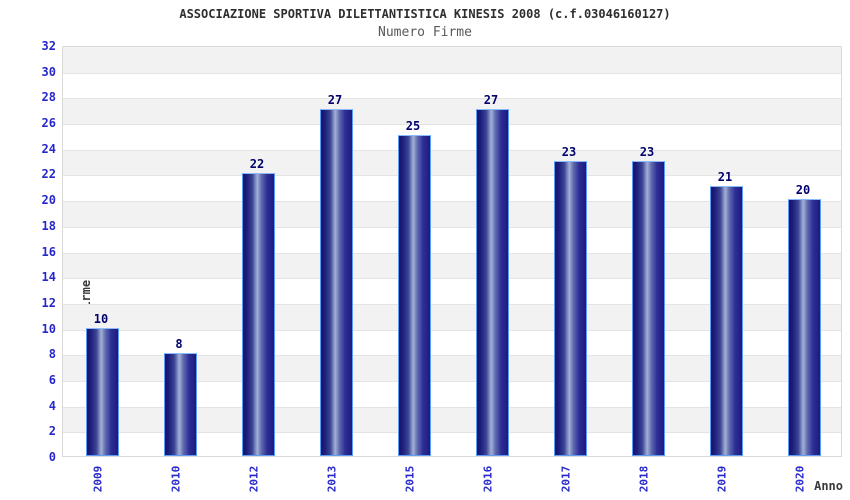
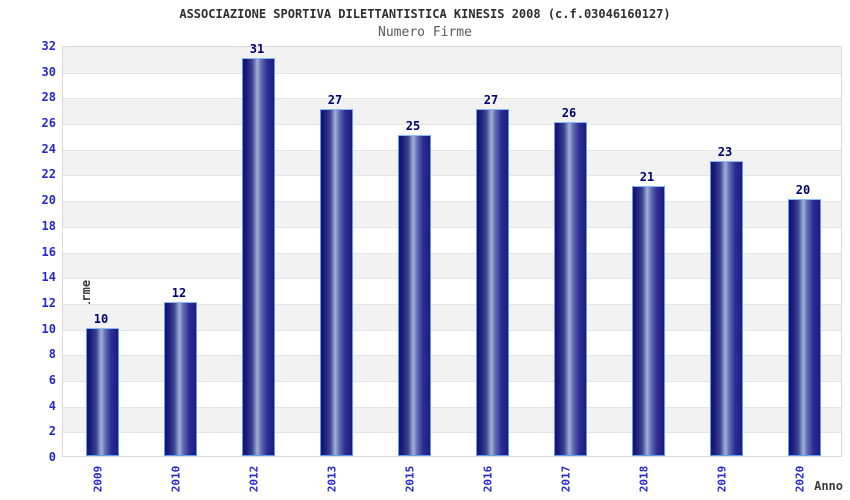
2010: 8 -> 12
2012: 22 -> 31
2017: 23 -> 26
2018: 23 -> 21
2019: 21 -> 23
